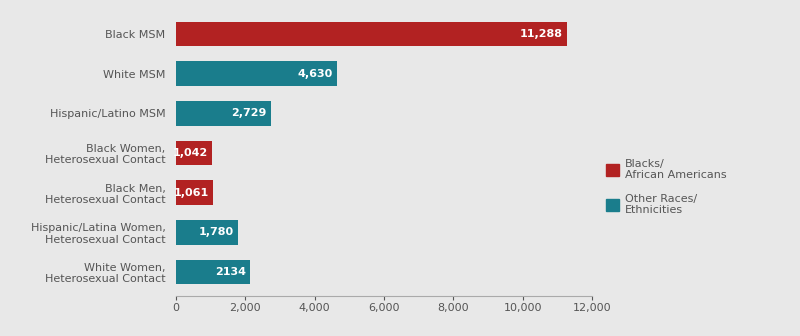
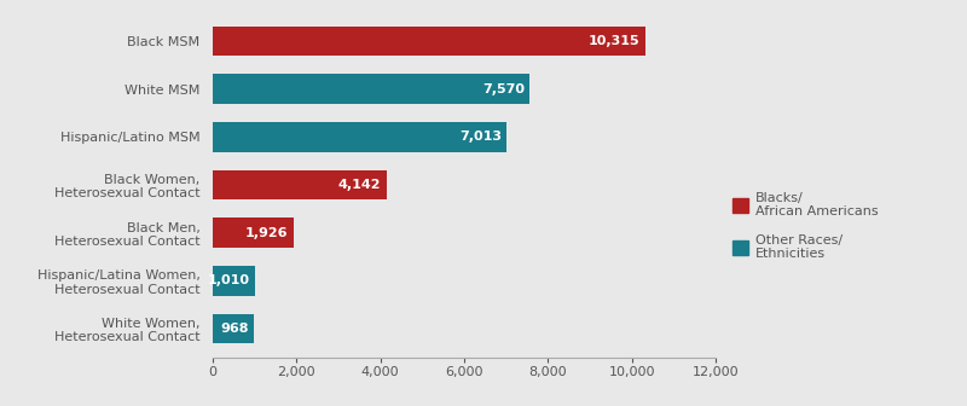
Black MSM: 11,288 -> 10,315
White MSM: 4,630 -> 7,570
Hispanic/Latino MSM: 2,729 -> 7,013
Black Women, Heterosexual Contact: 1,042 -> 4,142
Black Men, Heterosexual Contact: 1,061 -> 1,926
Hispanic/Latina Women, Heterosexual Contact: 1,780 -> 1,010
White Women, Heterosexual Contact: 2134 -> 968
